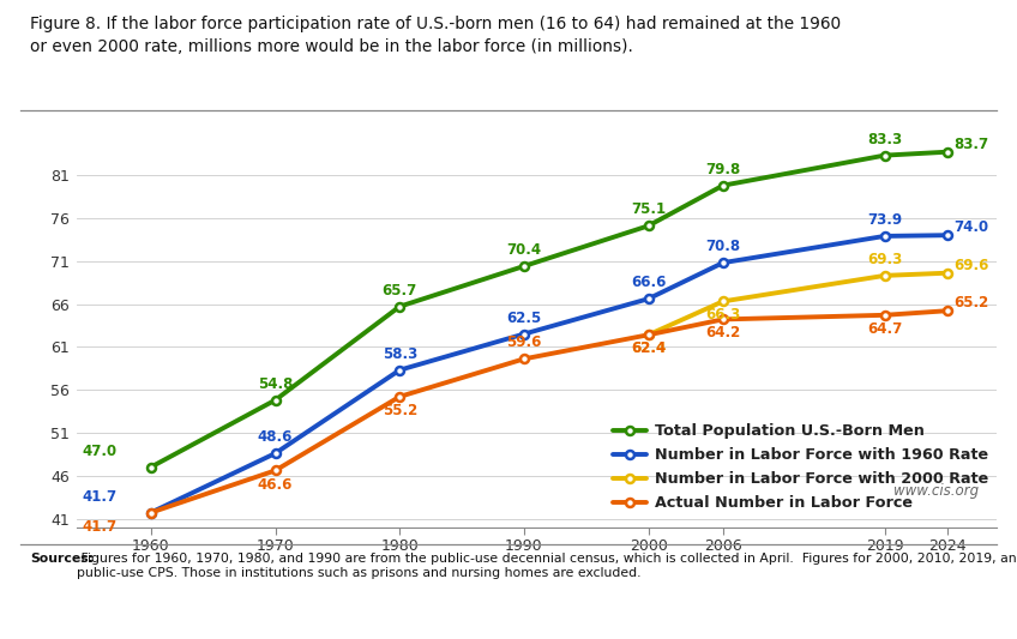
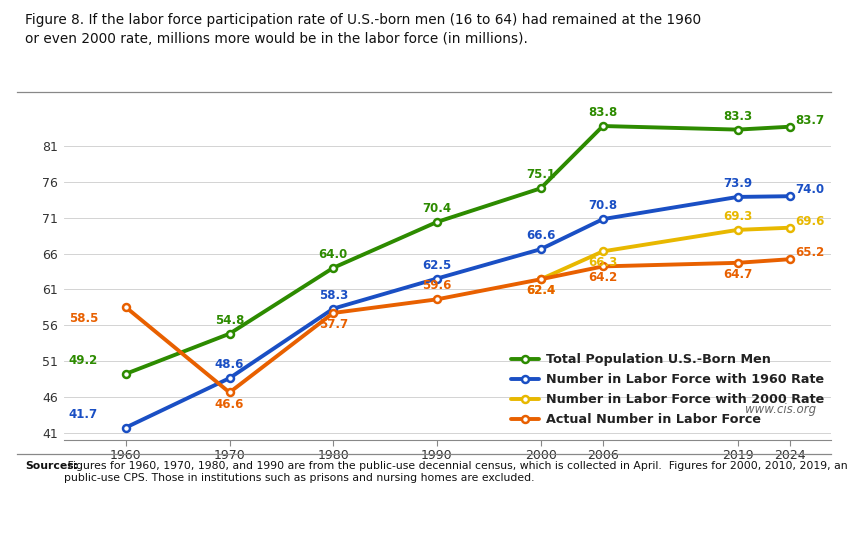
Total Population U.S.-Born Men/1960: 47.0 -> 49.2
Actual Number in Labor Force/1960: 41.7 -> 58.5
Total Population U.S.-Born Men/1980: 65.7 -> 64.0
Actual Number in Labor Force/1980: 55.2 -> 57.7
Total Population U.S.-Born Men/2006: 79.8 -> 83.8
